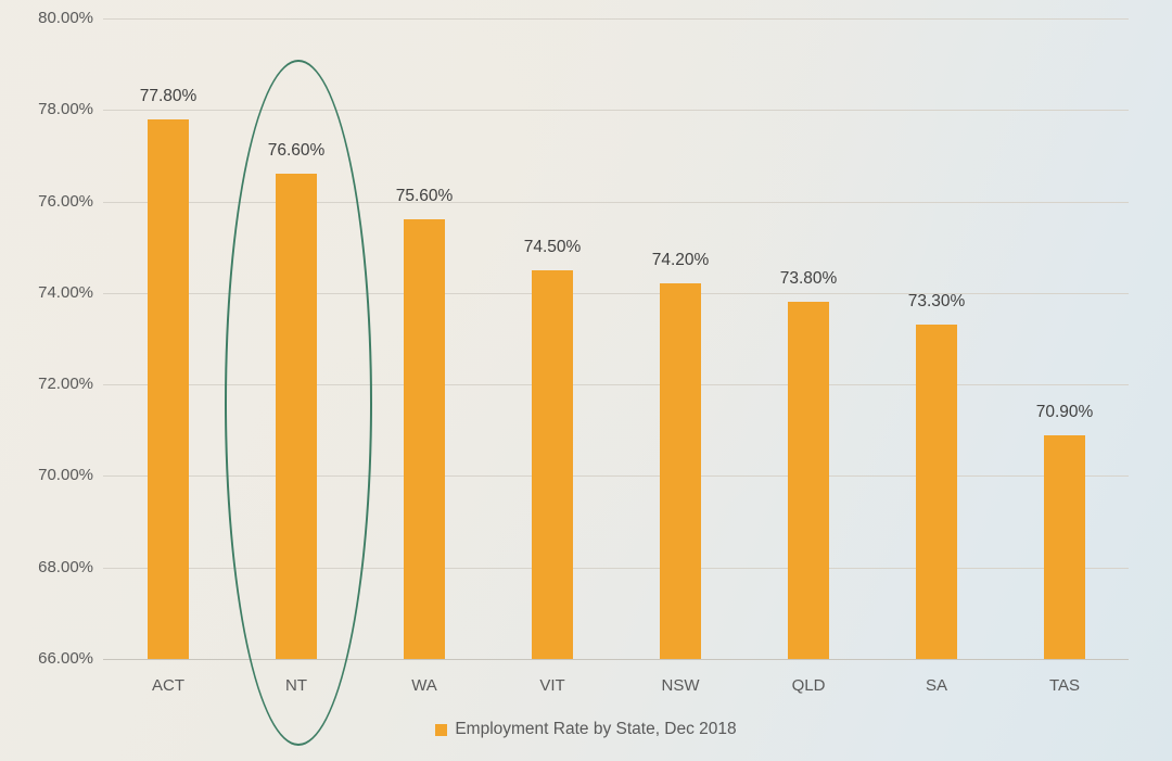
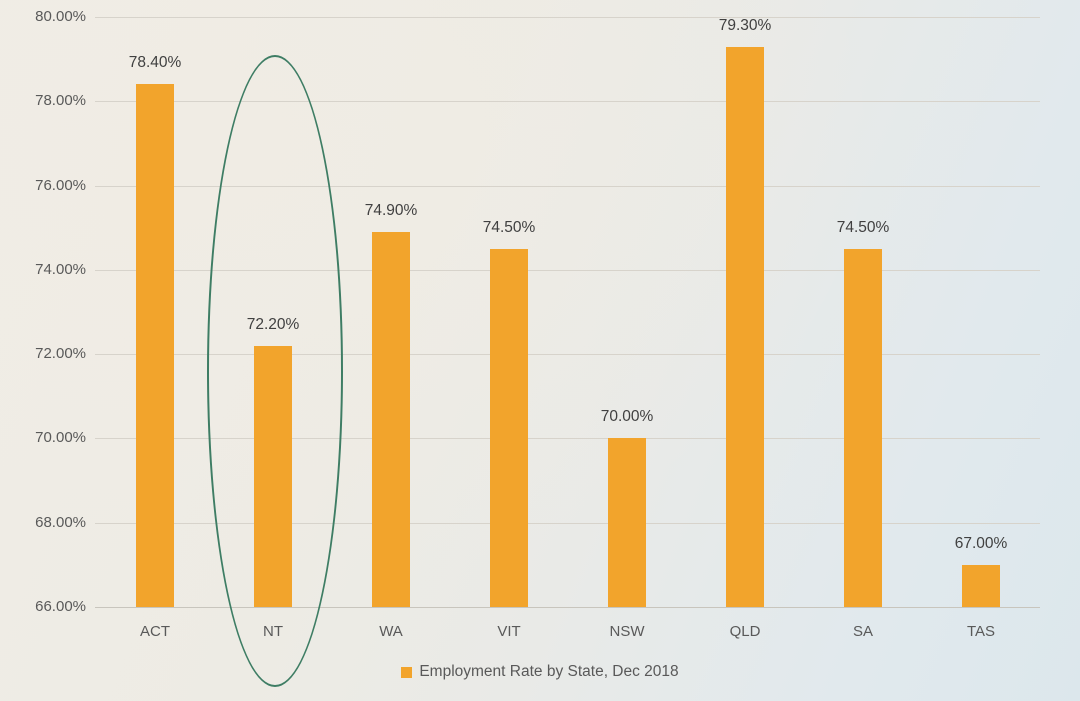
ACT: 77.80% -> 78.40%
NT: 76.60% -> 72.20%
WA: 75.60% -> 74.90%
NSW: 74.20% -> 70.00%
QLD: 73.80% -> 79.30%
SA: 73.30% -> 74.50%
TAS: 70.90% -> 67.00%
